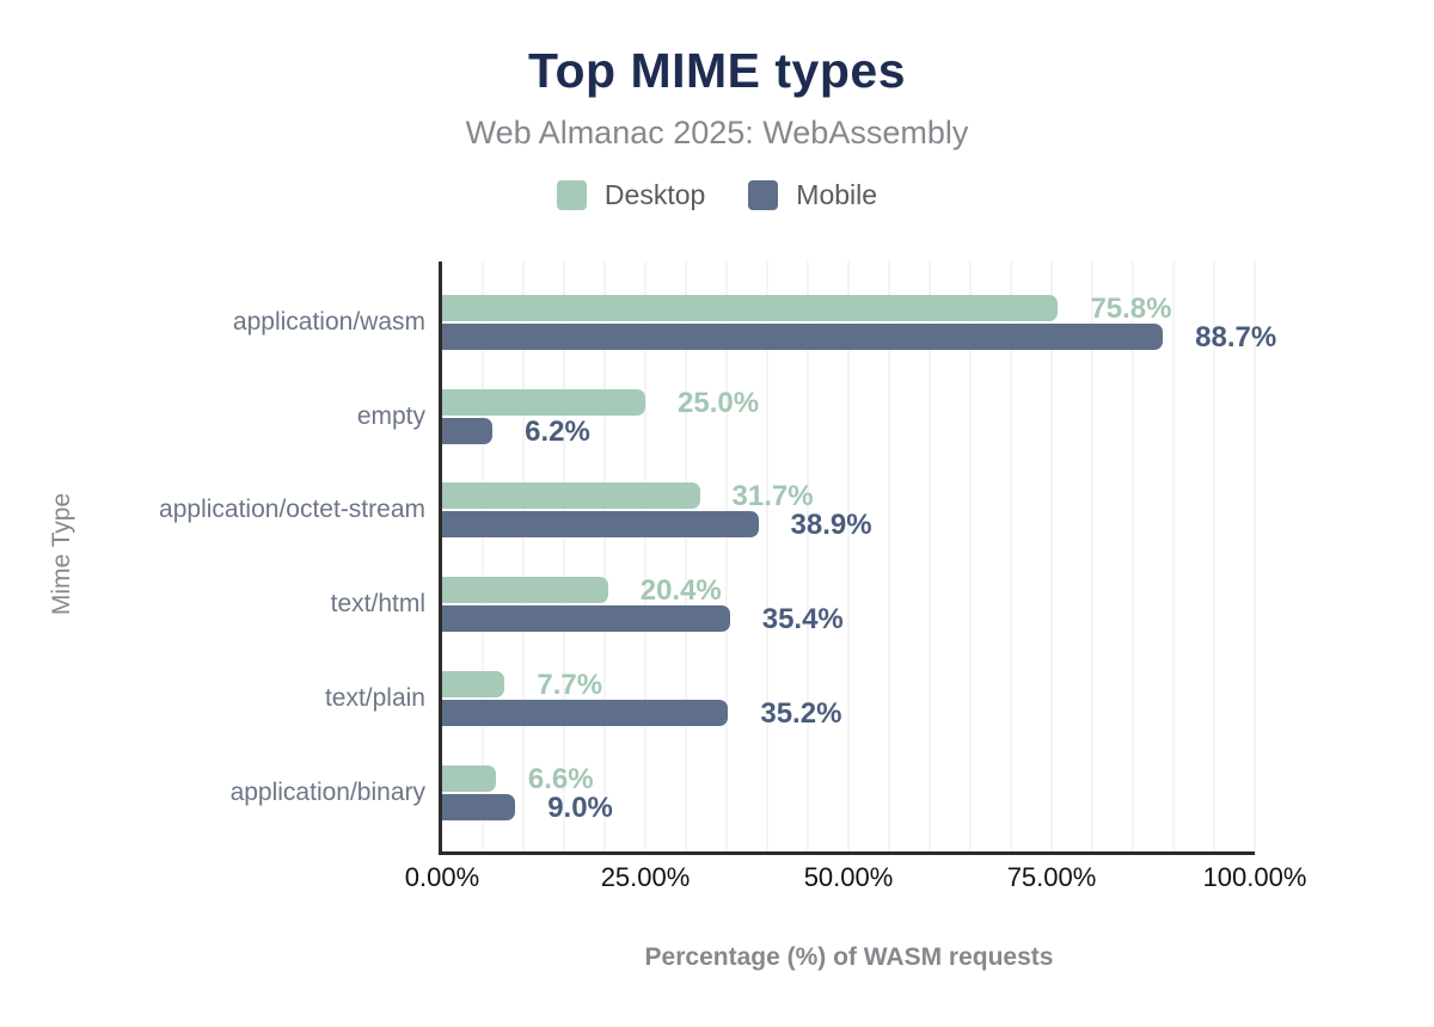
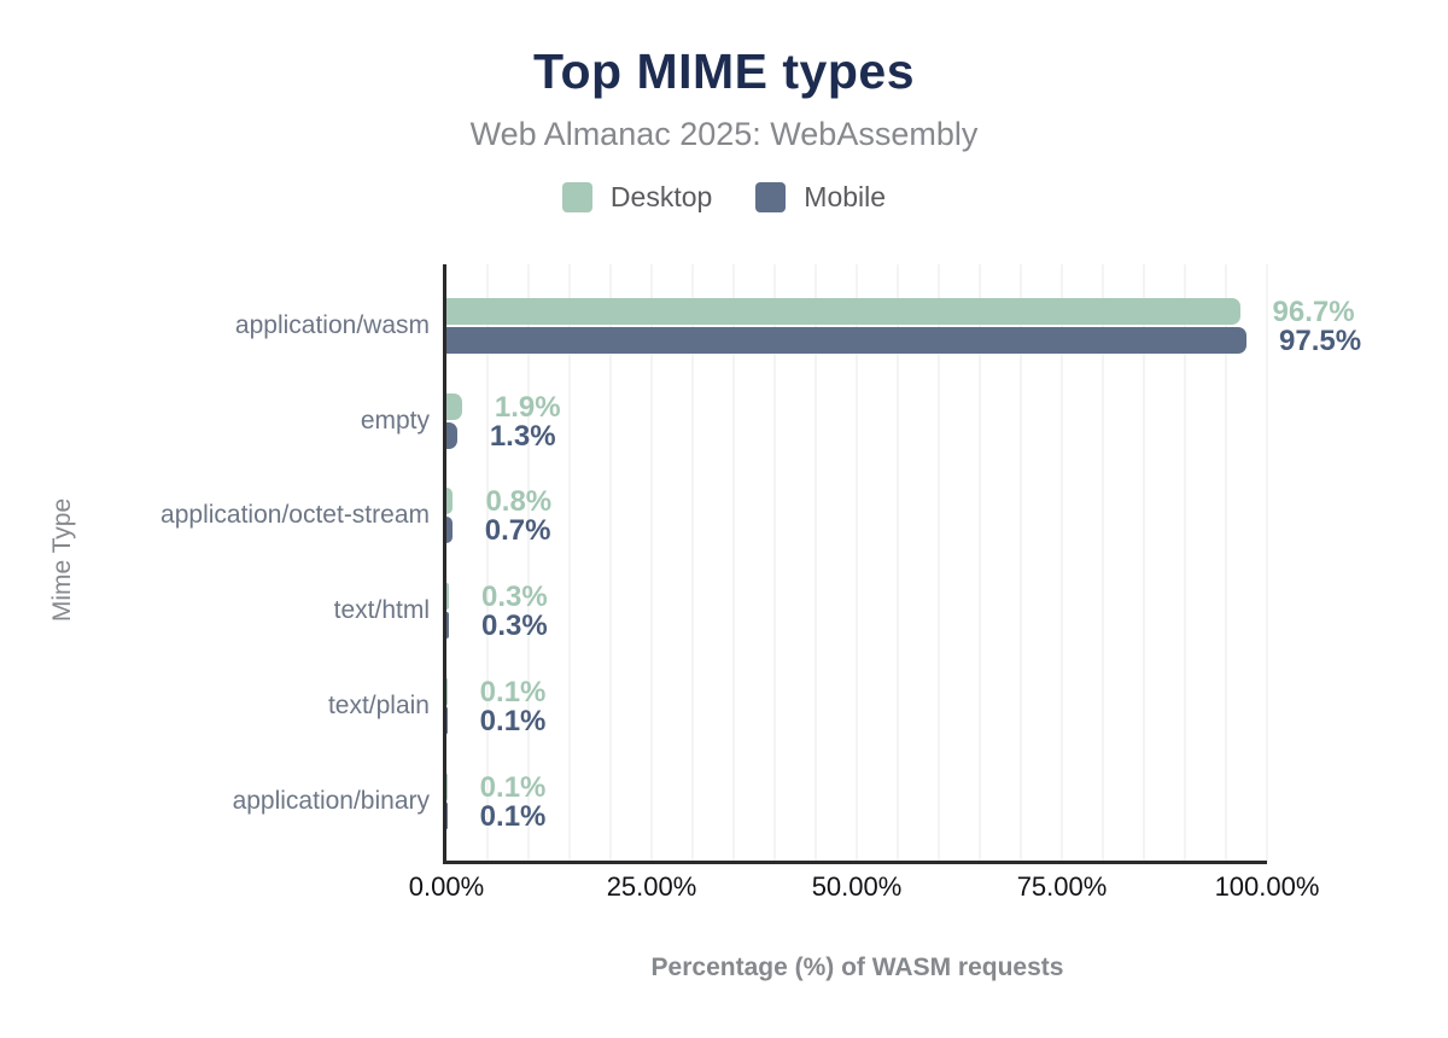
Desktop/application/wasm: 75.8% -> 96.7%
Mobile/application/wasm: 88.7% -> 97.5%
Desktop/empty: 25.0% -> 1.9%
Mobile/empty: 6.2% -> 1.3%
Desktop/application/octet-stream: 31.7% -> 0.8%
Mobile/application/octet-stream: 38.9% -> 0.7%
Desktop/text/html: 20.4% -> 0.3%
Mobile/text/html: 35.4% -> 0.3%
Desktop/text/plain: 7.7% -> 0.1%
Mobile/text/plain: 35.2% -> 0.1%
Desktop/application/binary: 6.6% -> 0.1%
Mobile/application/binary: 9.0% -> 0.1%
